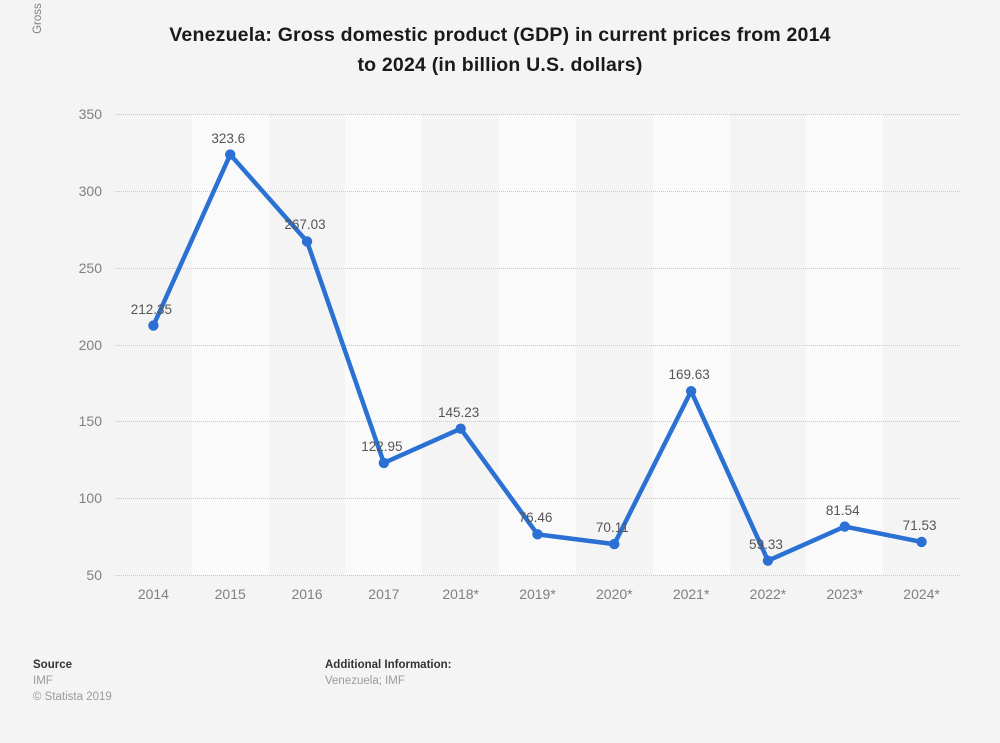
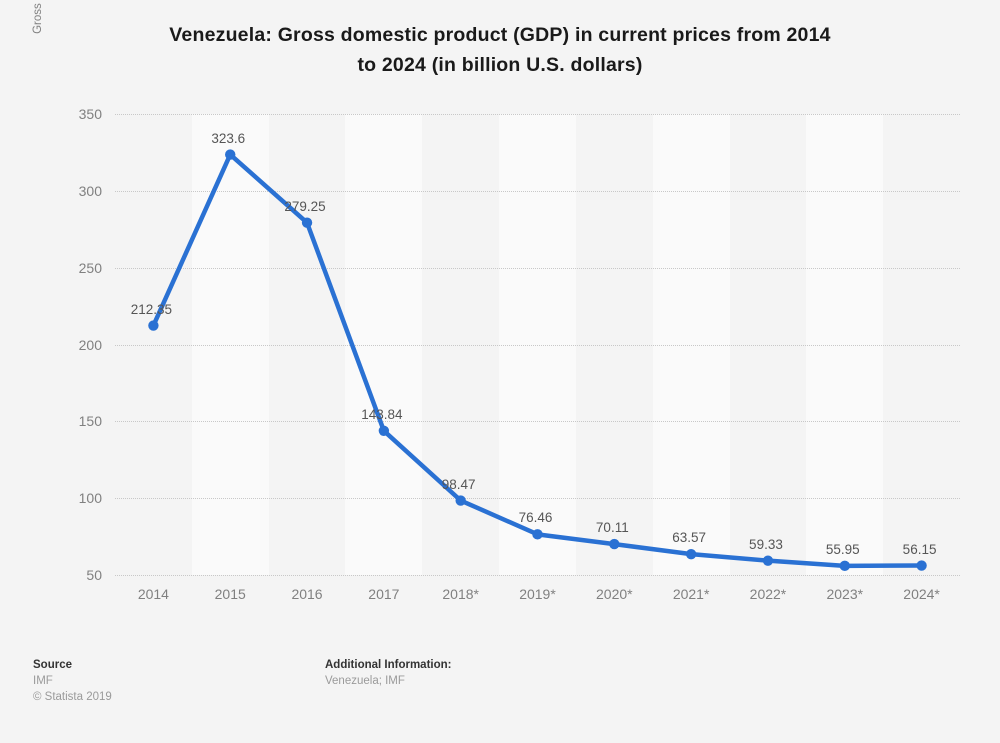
2016: 267.03 -> 279.25
2017: 122.95 -> 143.84
2018*: 145.23 -> 98.47
2021*: 169.63 -> 63.57
2023*: 81.54 -> 55.95
2024*: 71.53 -> 56.15
